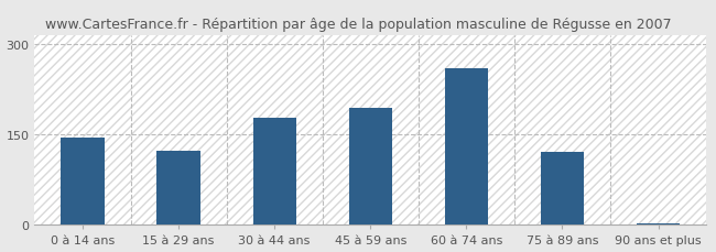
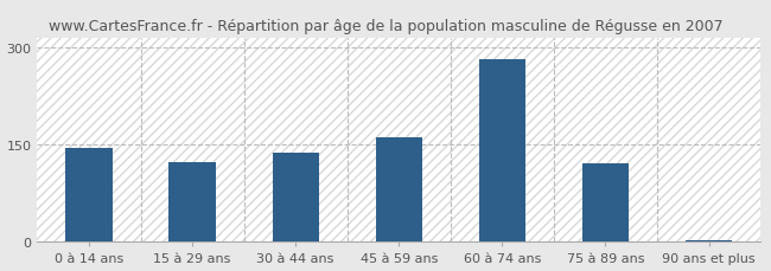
30 à 44 ans: 178 -> 138
45 à 59 ans: 194 -> 162
60 à 74 ans: 260 -> 282
